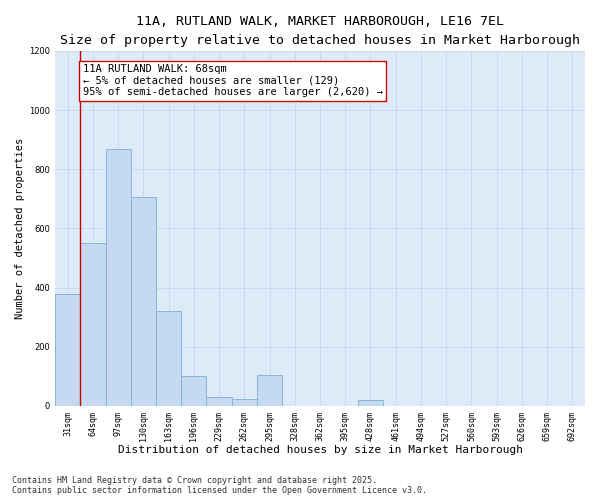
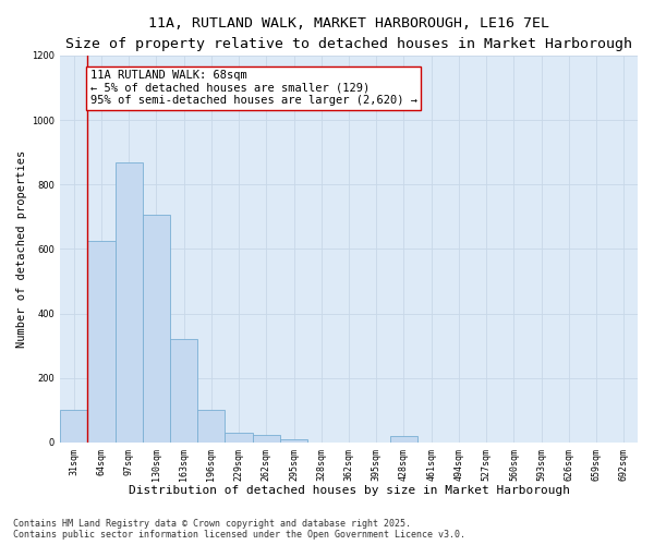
31sqm: 380 -> 100
64sqm: 550 -> 625
295sqm: 105 -> 10
